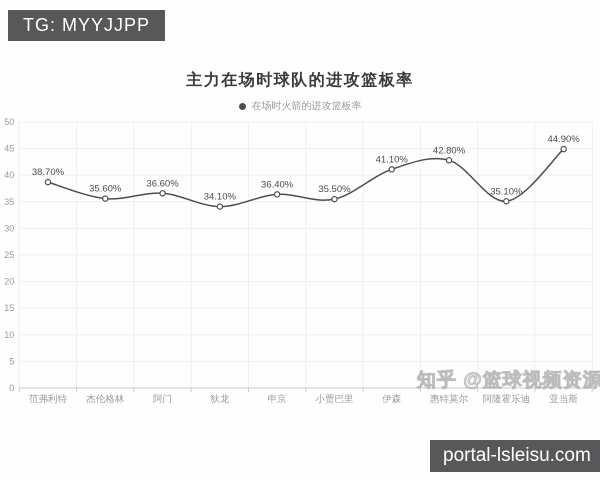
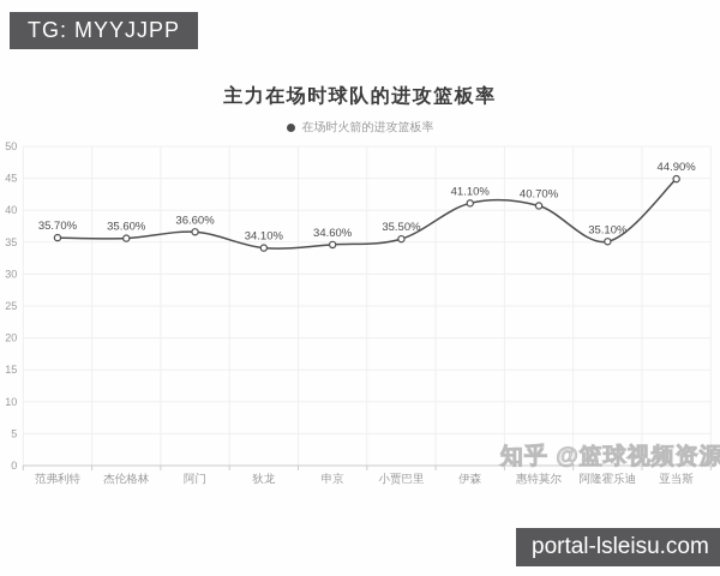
范弗利特: 38.70% -> 35.70%
申京: 36.40% -> 34.60%
惠特莫尔: 42.80% -> 40.70%
